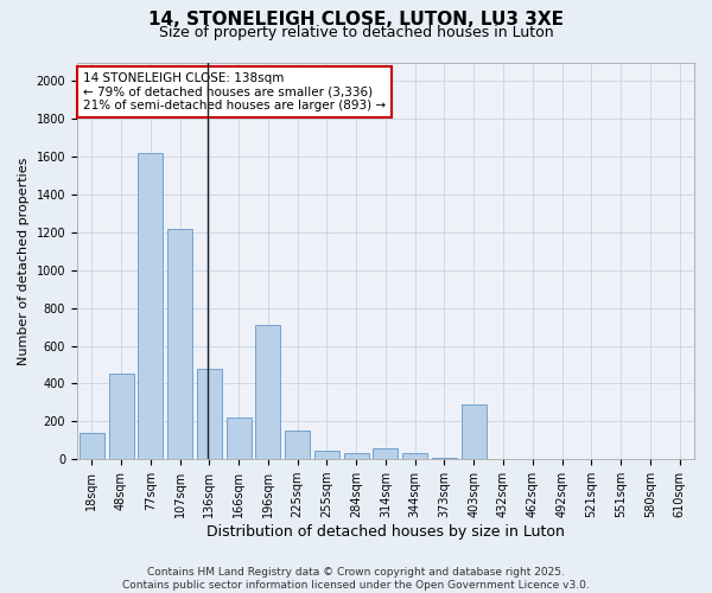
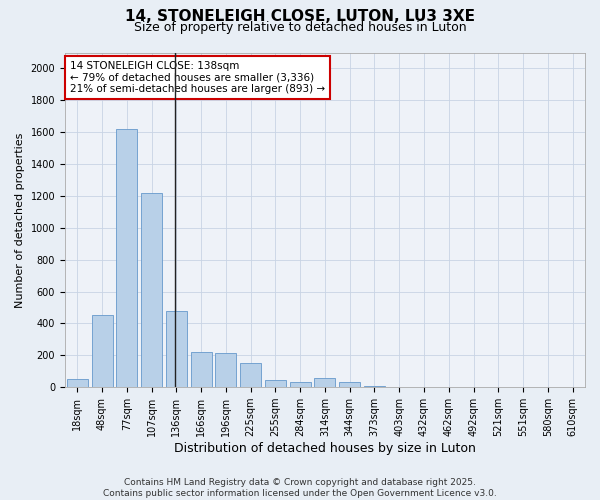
18sqm: 140 -> 50
196sqm: 710 -> 220
403sqm: 290 -> 0
